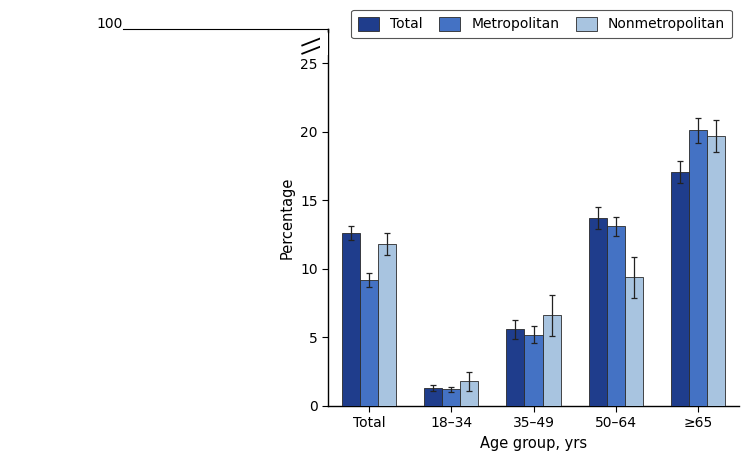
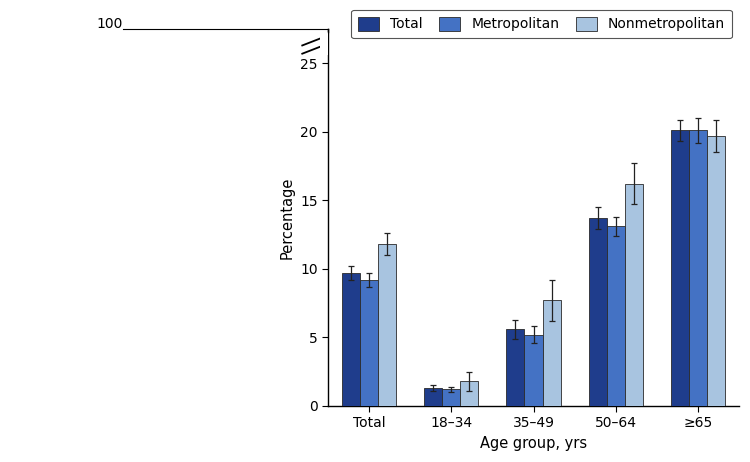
Total/Total: 12.6 -> 9.7
Nonmetropolitan/35–49: 6.6 -> 7.7
Nonmetropolitan/50–64: 9.4 -> 16.2
Total/≥65: 17.1 -> 20.1
